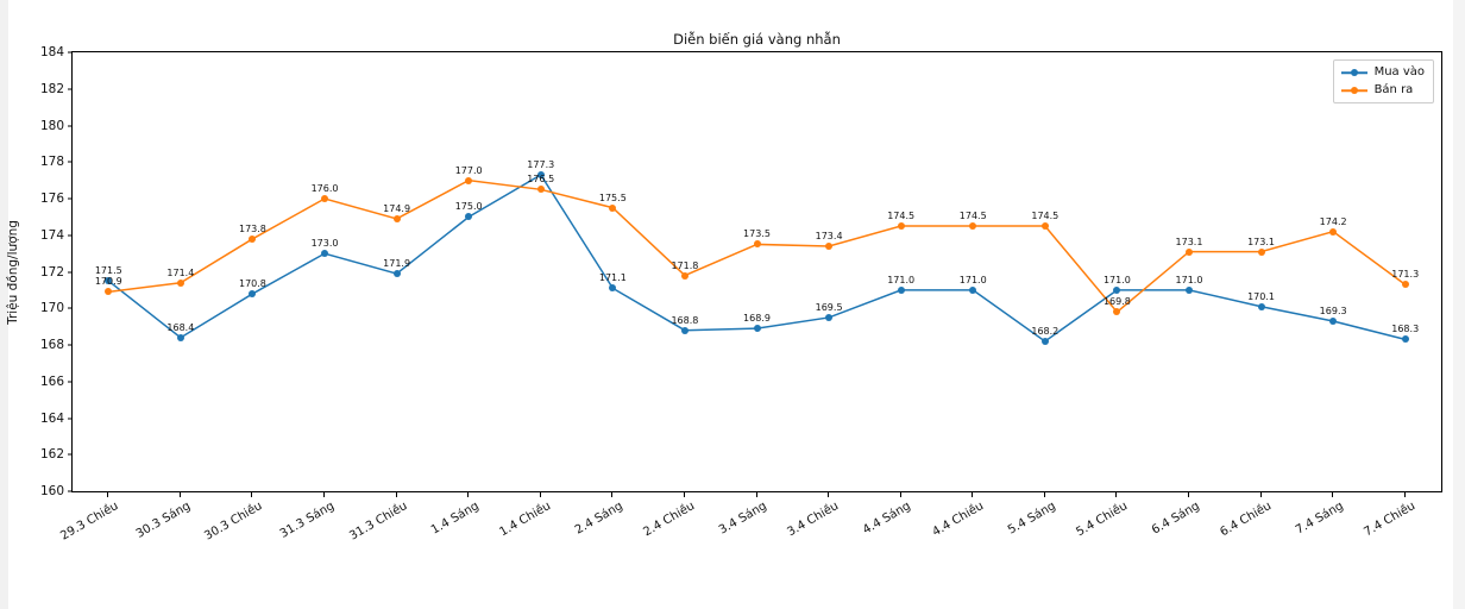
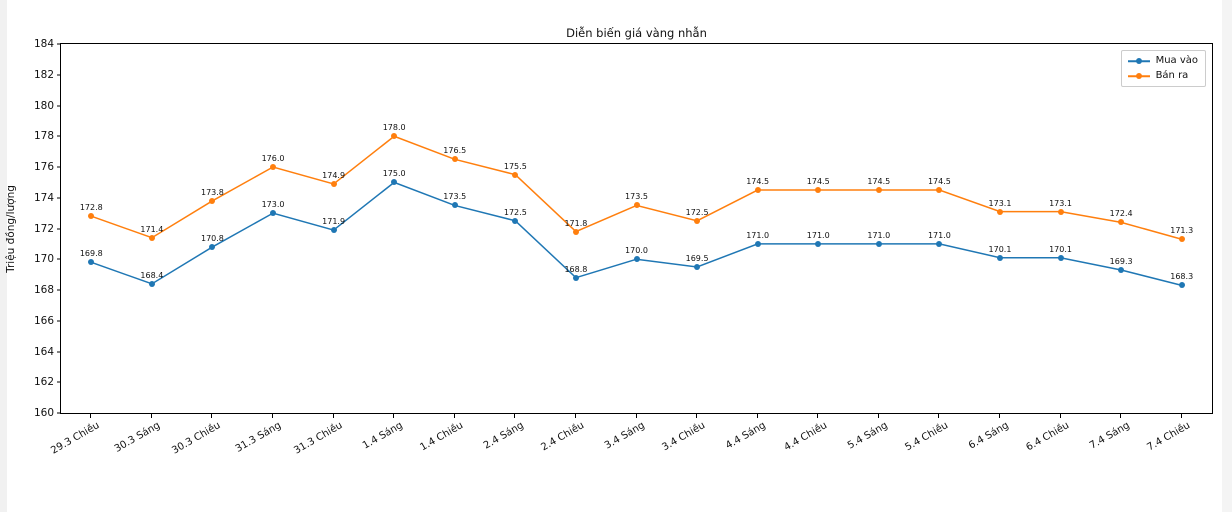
Mua vào/29.3 Chiều: 171.5 -> 169.8
Bán ra/29.3 Chiều: 170.9 -> 172.8
Bán ra/1.4 Sáng: 177.0 -> 178.0
Mua vào/1.4 Chiều: 177.3 -> 173.5
Mua vào/2.4 Sáng: 171.1 -> 172.5
Mua vào/3.4 Sáng: 168.9 -> 170.0
Bán ra/3.4 Chiều: 173.4 -> 172.5
Mua vào/5.4 Sáng: 168.2 -> 171.0
Bán ra/5.4 Chiều: 169.8 -> 174.5
Mua vào/6.4 Sáng: 171.0 -> 170.1
Bán ra/7.4 Sáng: 174.2 -> 172.4
